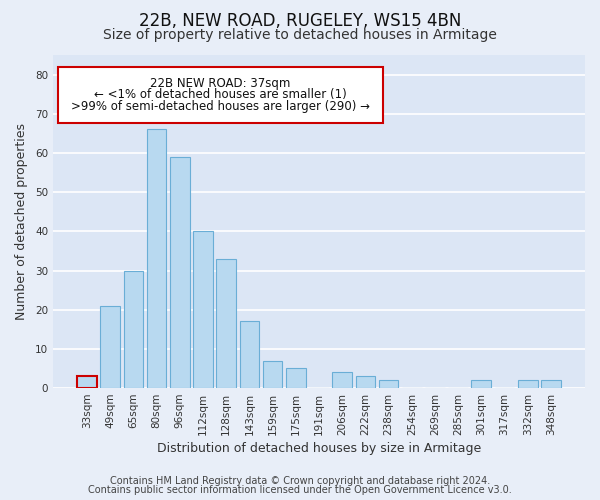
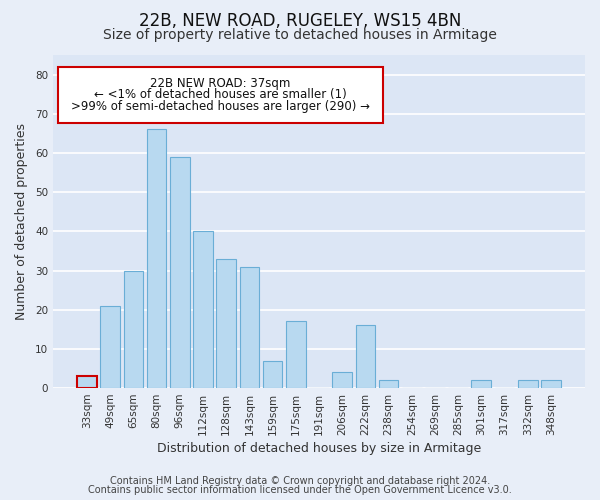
143sqm: 17 -> 31
175sqm: 5 -> 17
222sqm: 3 -> 16
